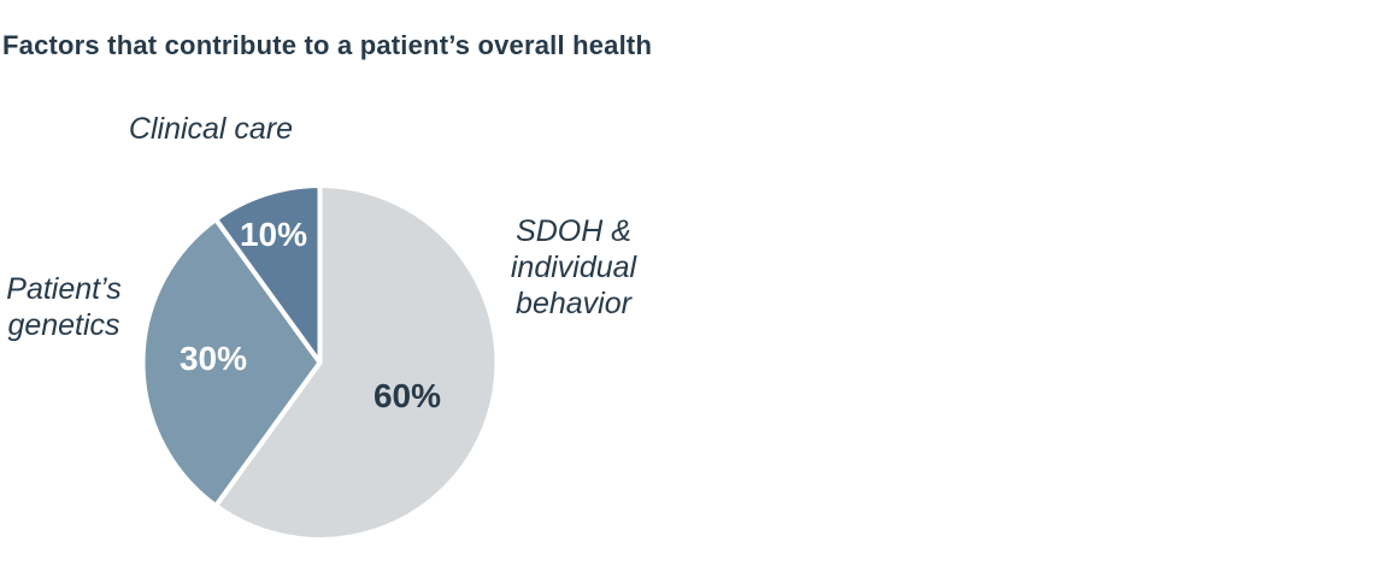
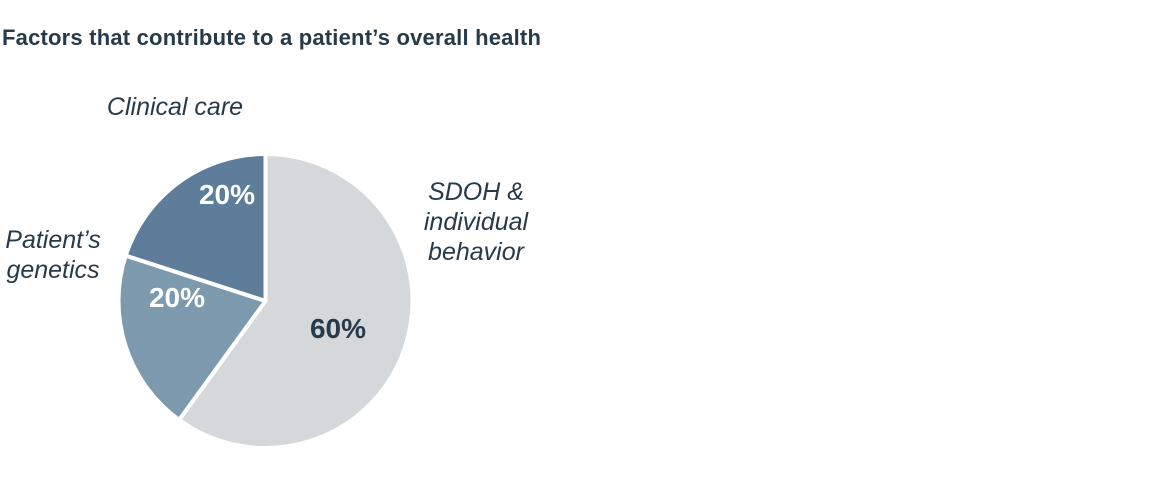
Patient’s genetics: 30% -> 20%
Clinical care: 10% -> 20%
